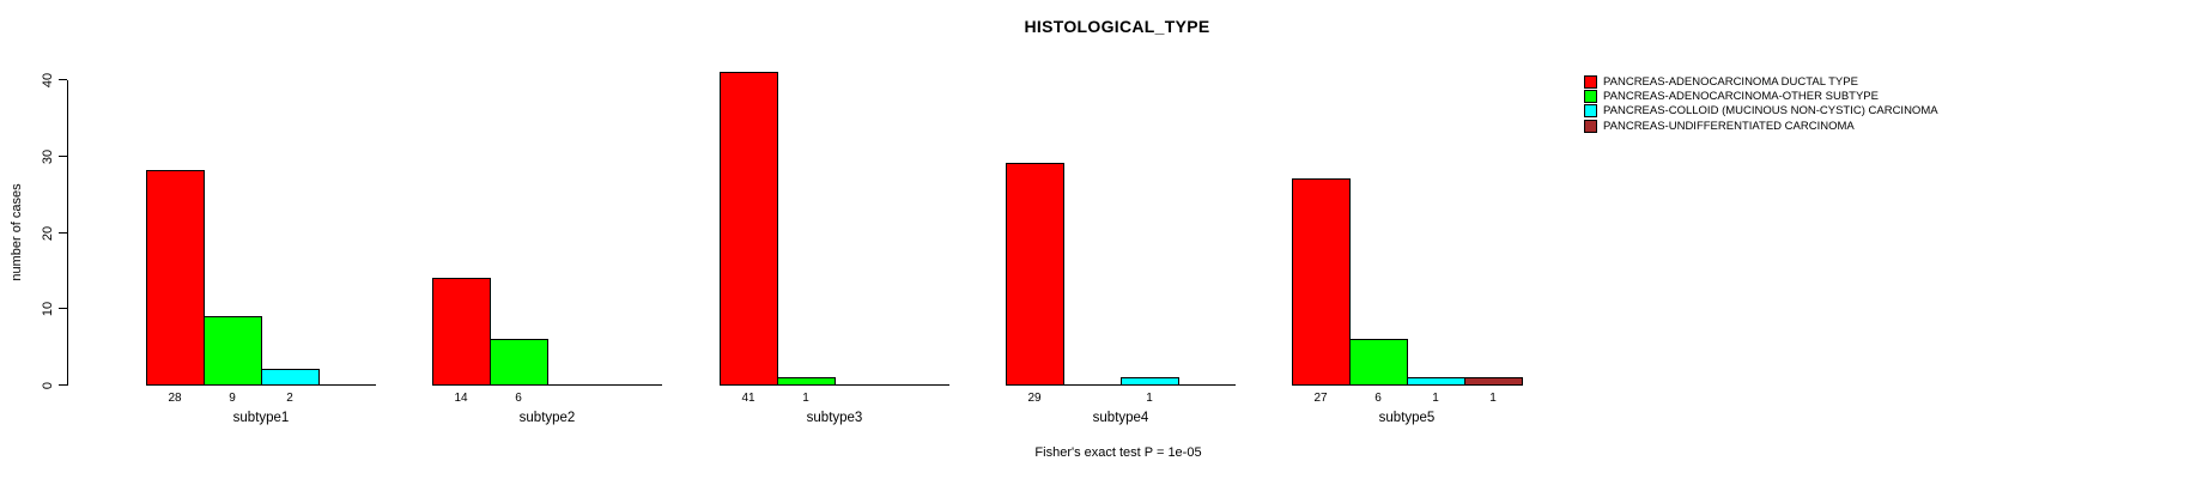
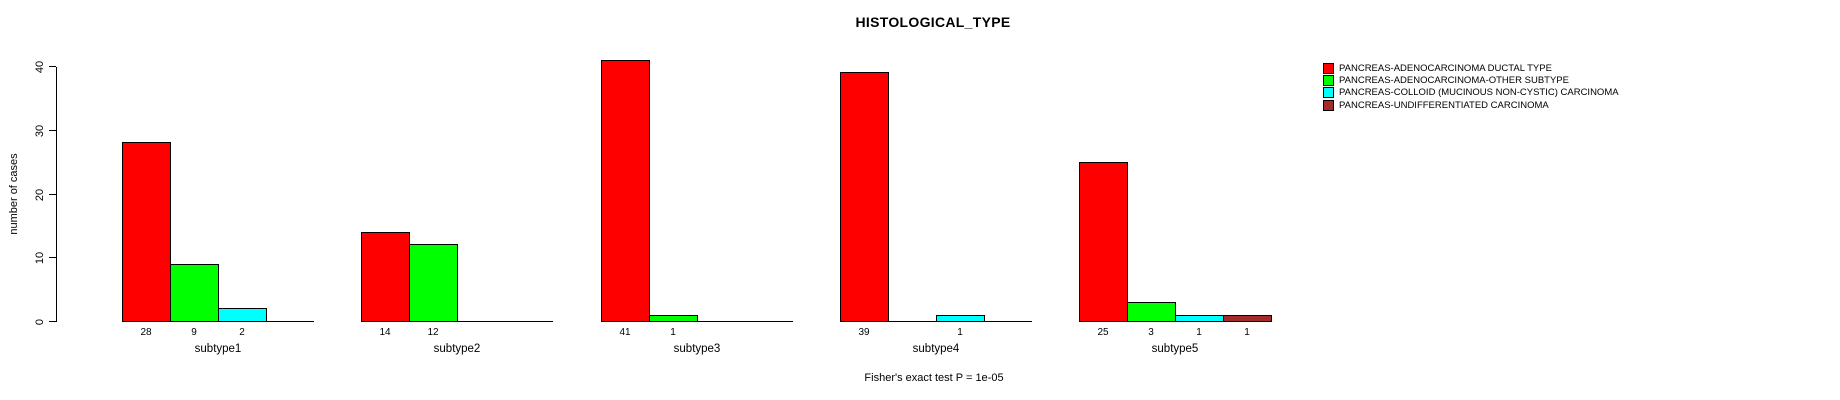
PANCREAS-ADENOCARCINOMA-OTHER SUBTYPE/subtype2: 6 -> 12
PANCREAS-ADENOCARCINOMA DUCTAL TYPE/subtype4: 29 -> 39
PANCREAS-ADENOCARCINOMA DUCTAL TYPE/subtype5: 27 -> 25
PANCREAS-ADENOCARCINOMA-OTHER SUBTYPE/subtype5: 6 -> 3
